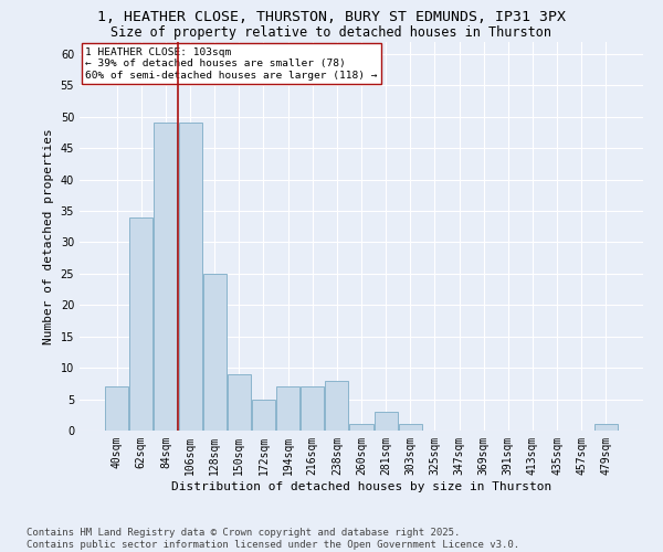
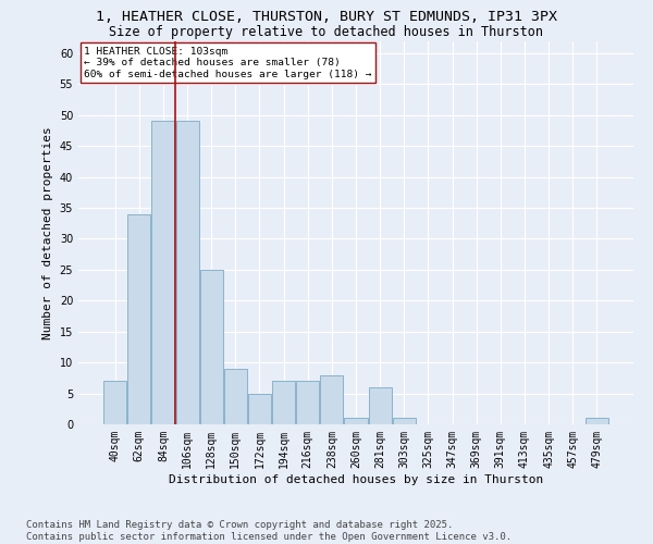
281sqm: 3 -> 6
